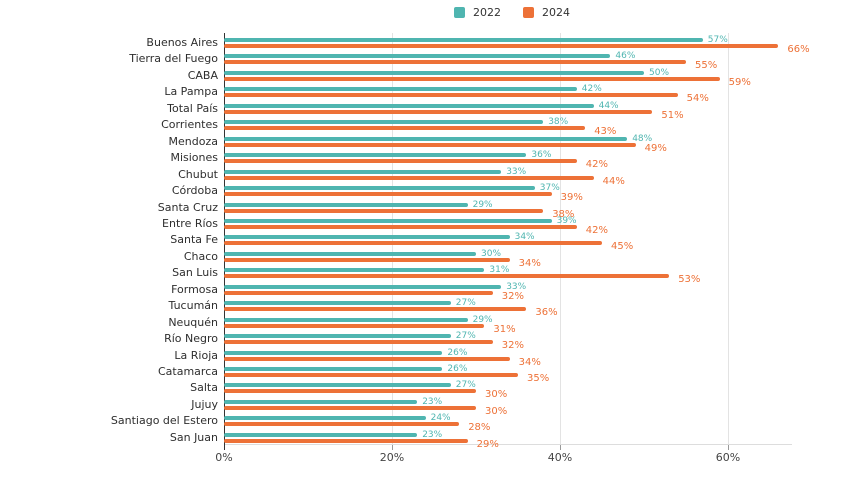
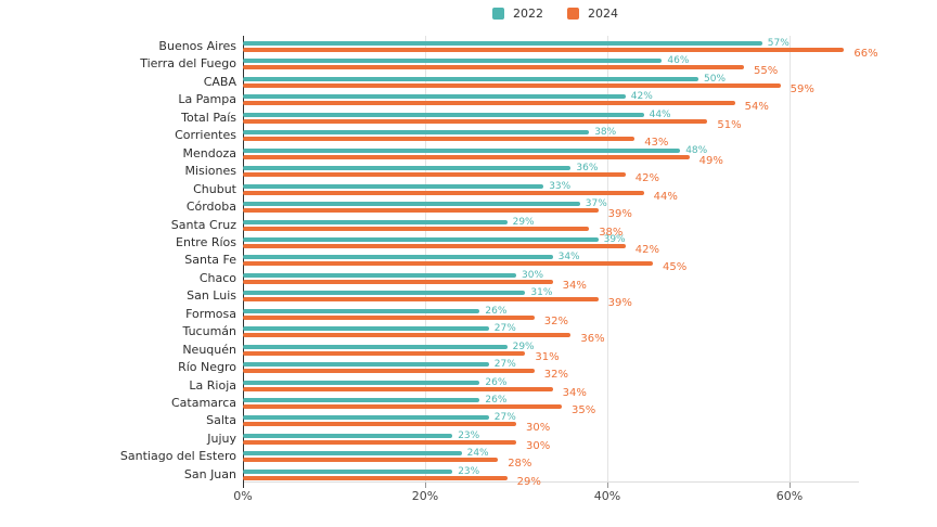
2024/San Luis: 53% -> 39%
2022/Formosa: 33% -> 26%
